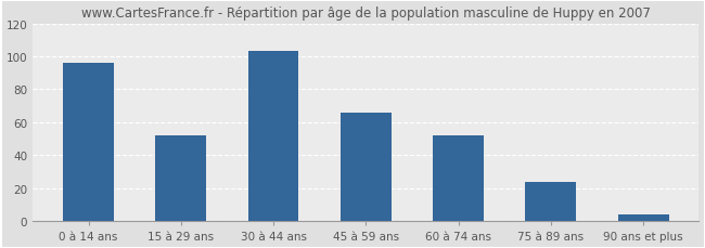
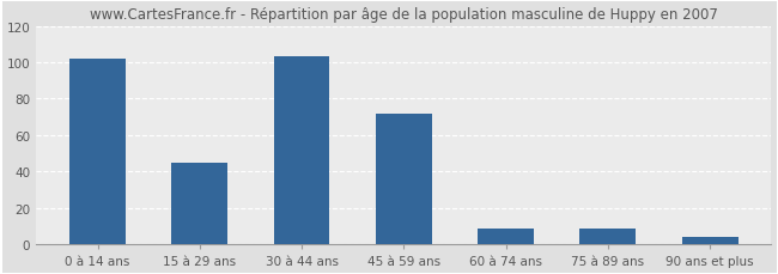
0 à 14 ans: 96 -> 102
15 à 29 ans: 52 -> 45
45 à 59 ans: 66 -> 72
60 à 74 ans: 52 -> 9
75 à 89 ans: 24 -> 9
